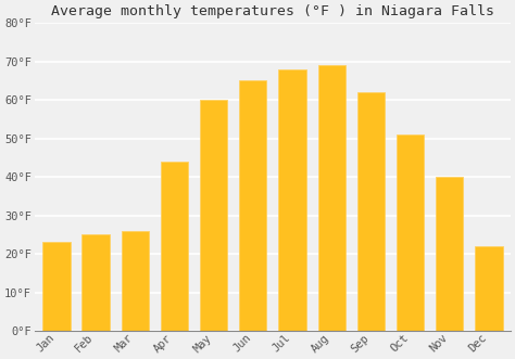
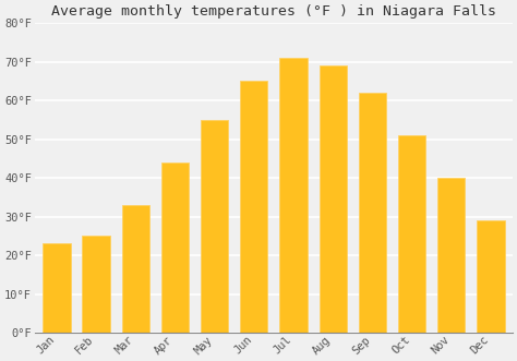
Mar: 26°F -> 33°F
May: 60°F -> 55°F
Jul: 68°F -> 71°F
Dec: 22°F -> 29°F
